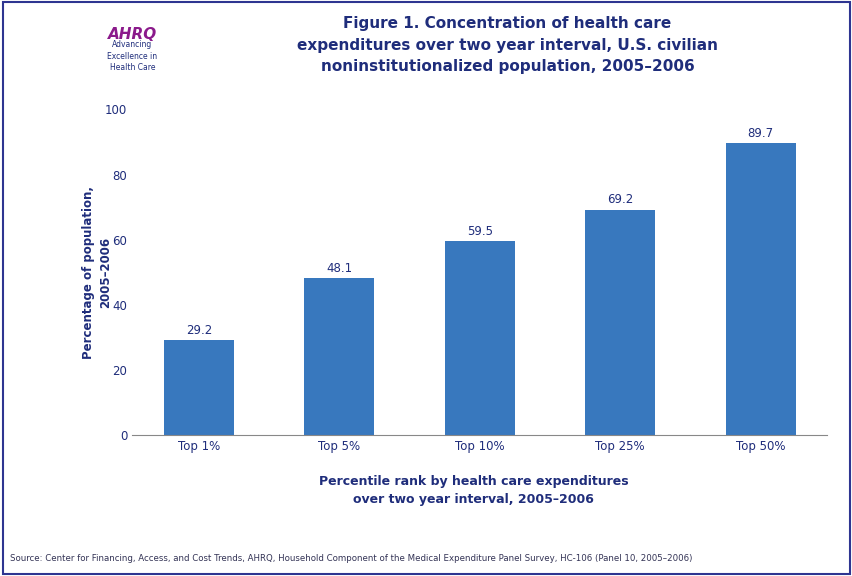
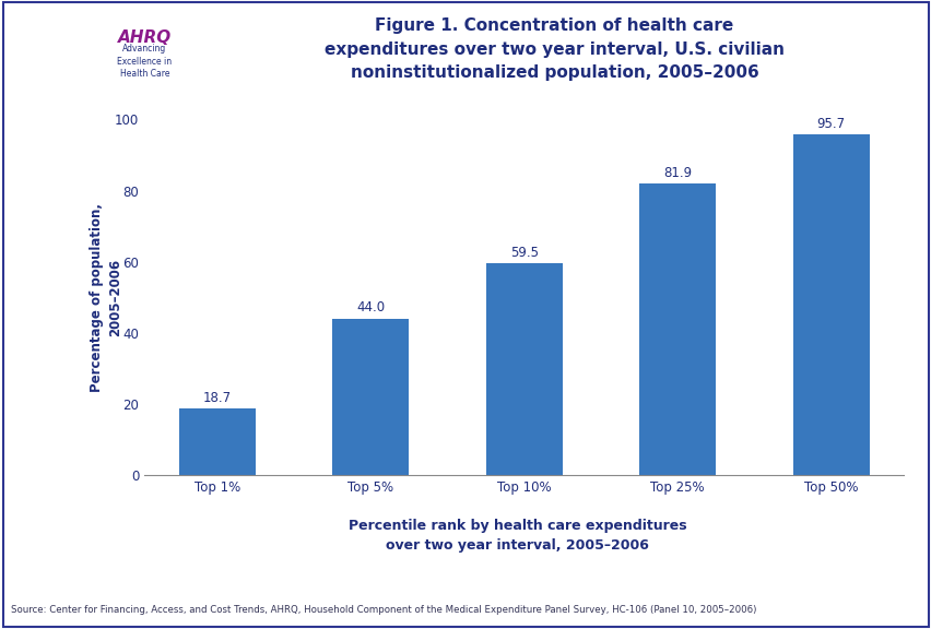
Top 1%: 29.2 -> 18.7
Top 5%: 48.1 -> 44.0
Top 25%: 69.2 -> 81.9
Top 50%: 89.7 -> 95.7
